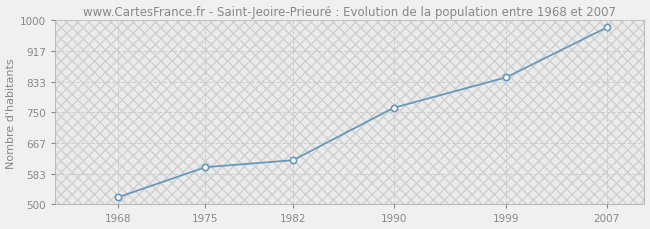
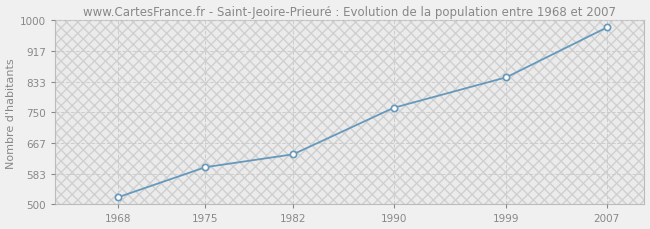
1982: 620 -> 636
